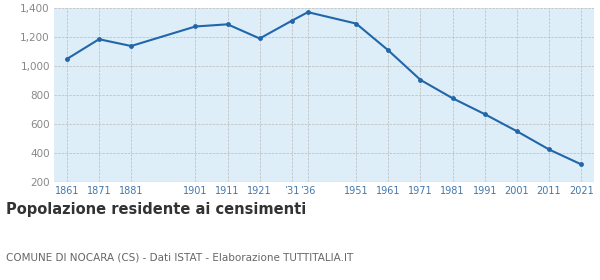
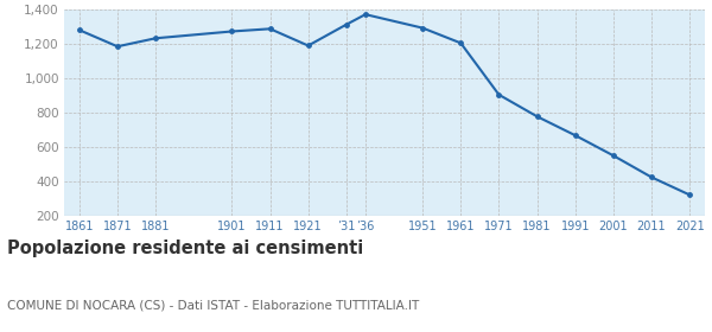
1861: 1,050 -> 1,280
1881: 1,140 -> 1,240
1961: 1,110 -> 1,210
